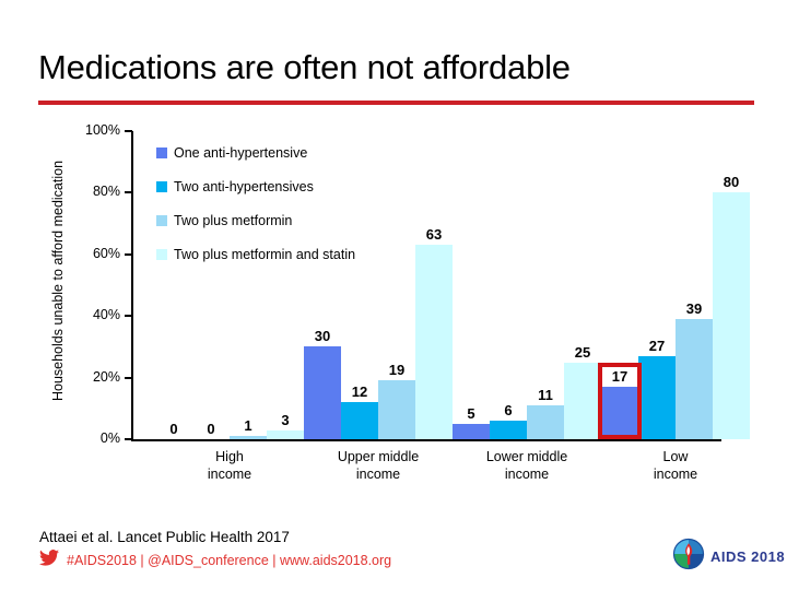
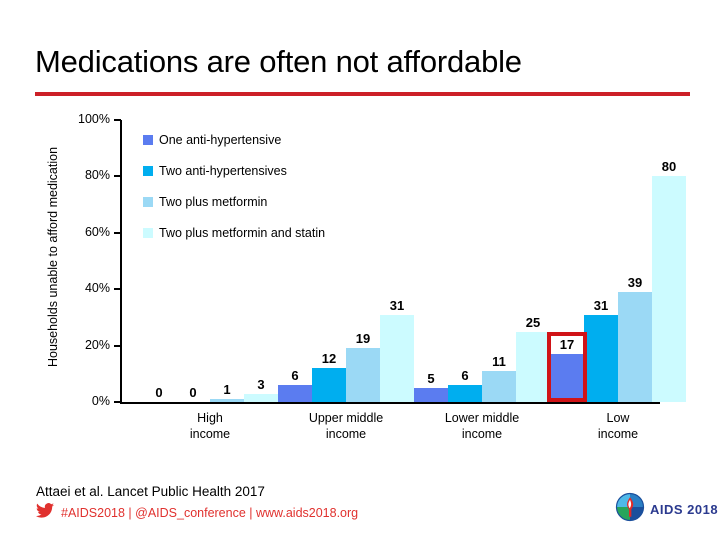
One anti-hypertensive/Upper middle income: 30 -> 6
Two plus metformin and statin/Upper middle income: 63 -> 31
Two anti-hypertensives/Low income: 27 -> 31
